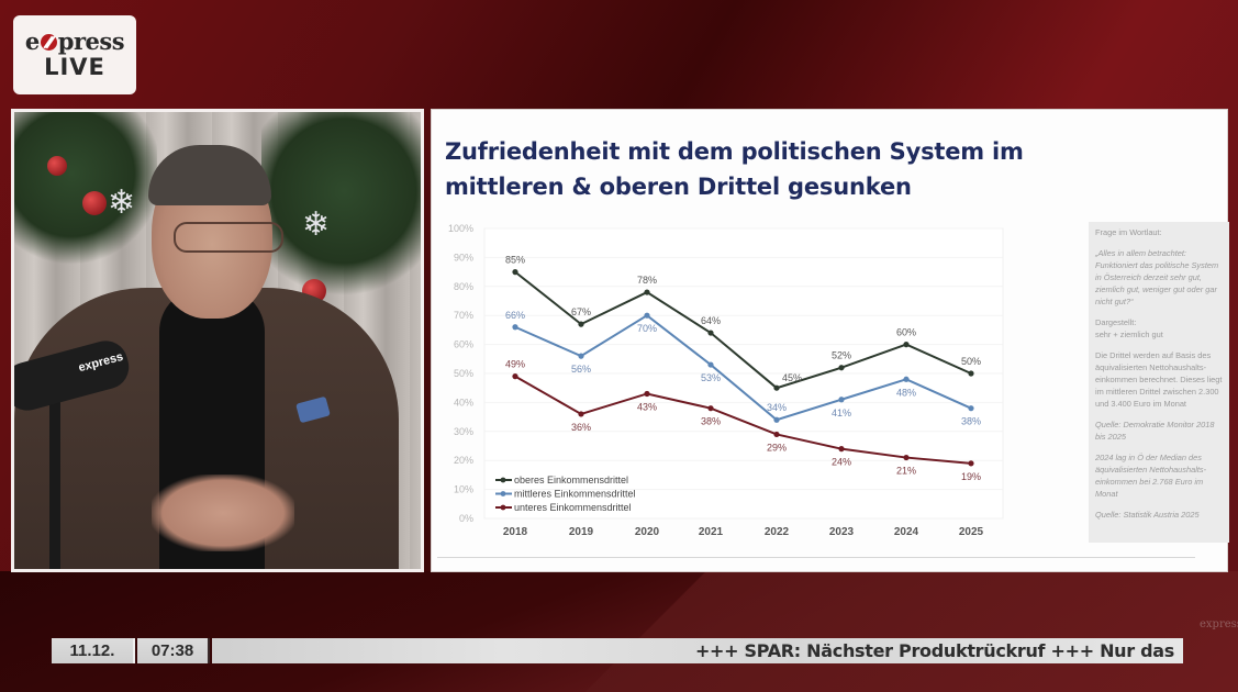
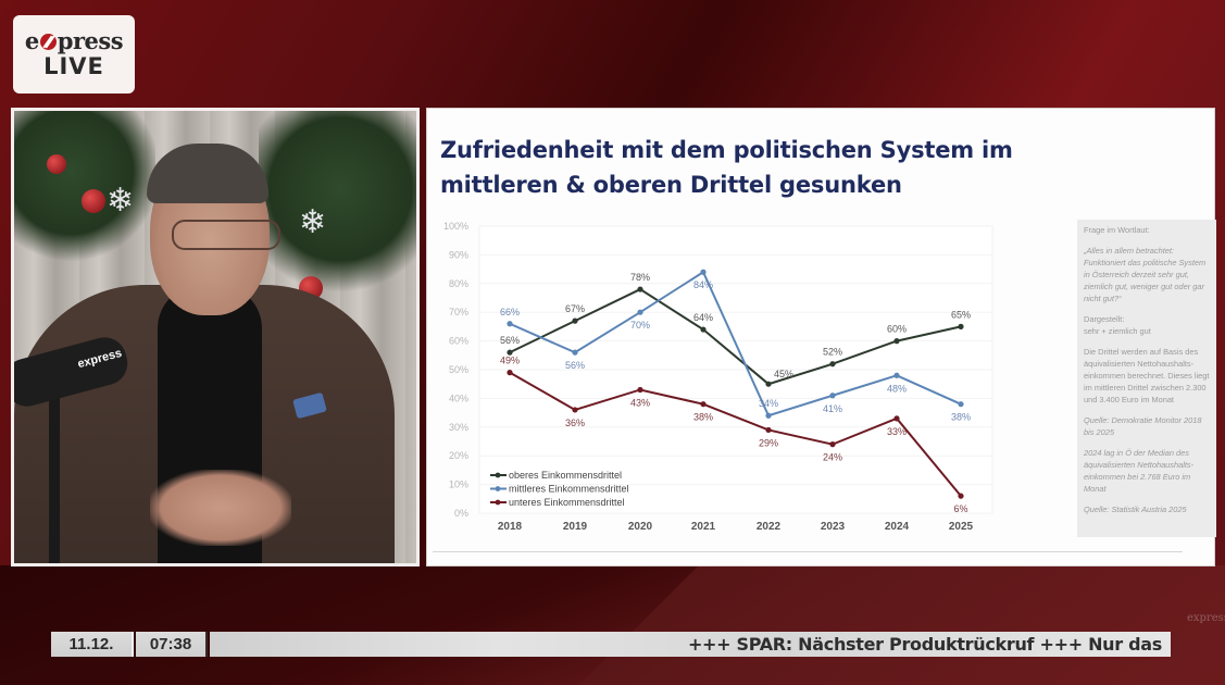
oberes Einkommensdrittel/2018: 85% -> 56%
mittleres Einkommensdrittel/2021: 53% -> 84%
unteres Einkommensdrittel/2024: 21% -> 33%
oberes Einkommensdrittel/2025: 50% -> 65%
unteres Einkommensdrittel/2025: 19% -> 6%
